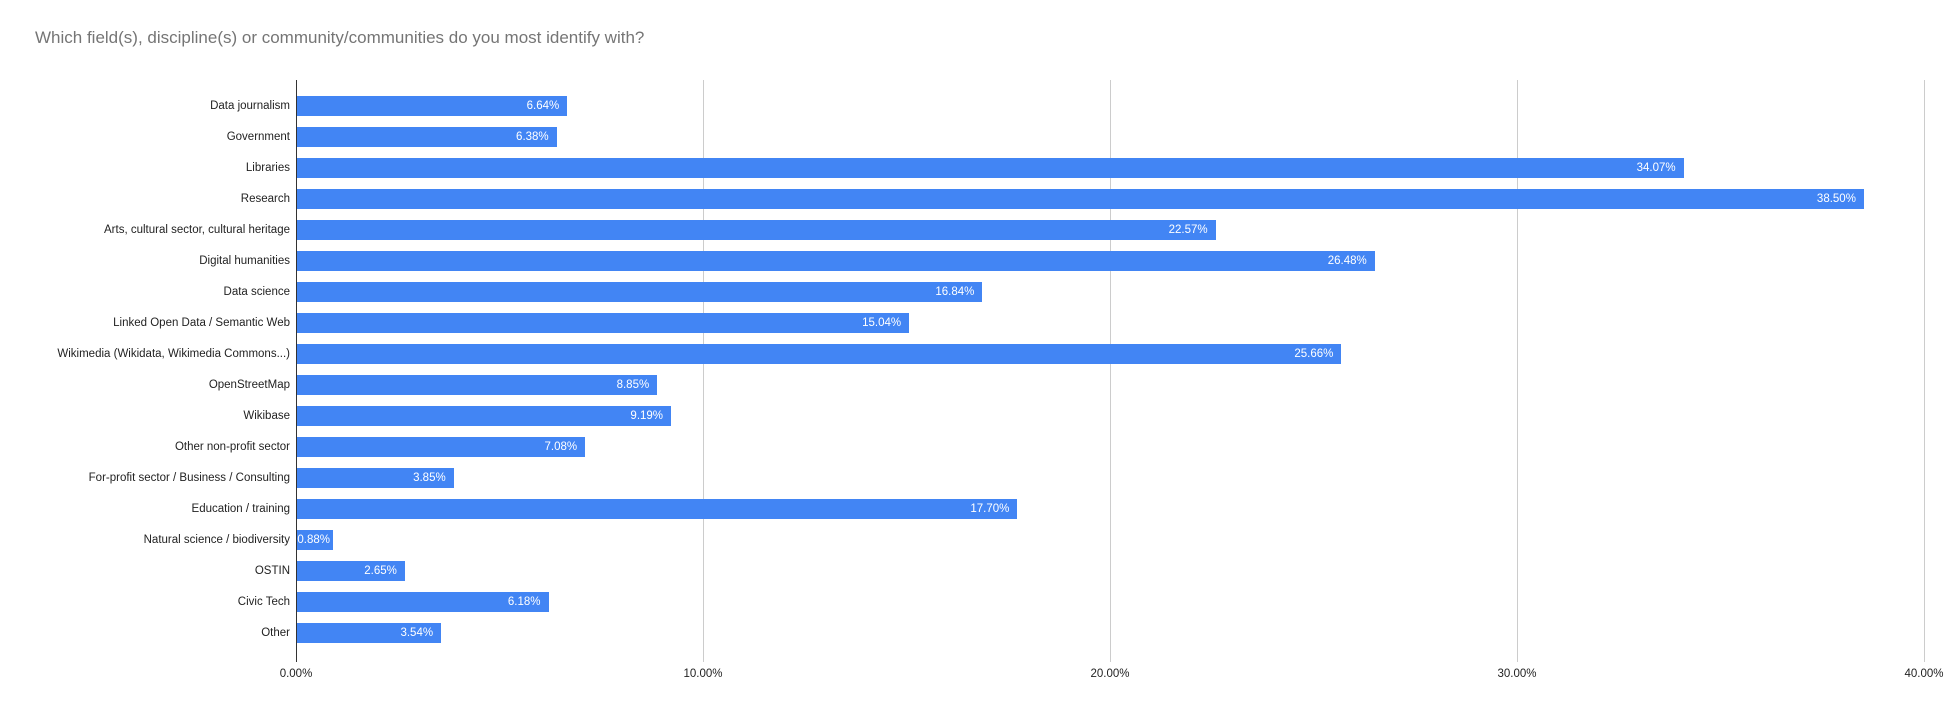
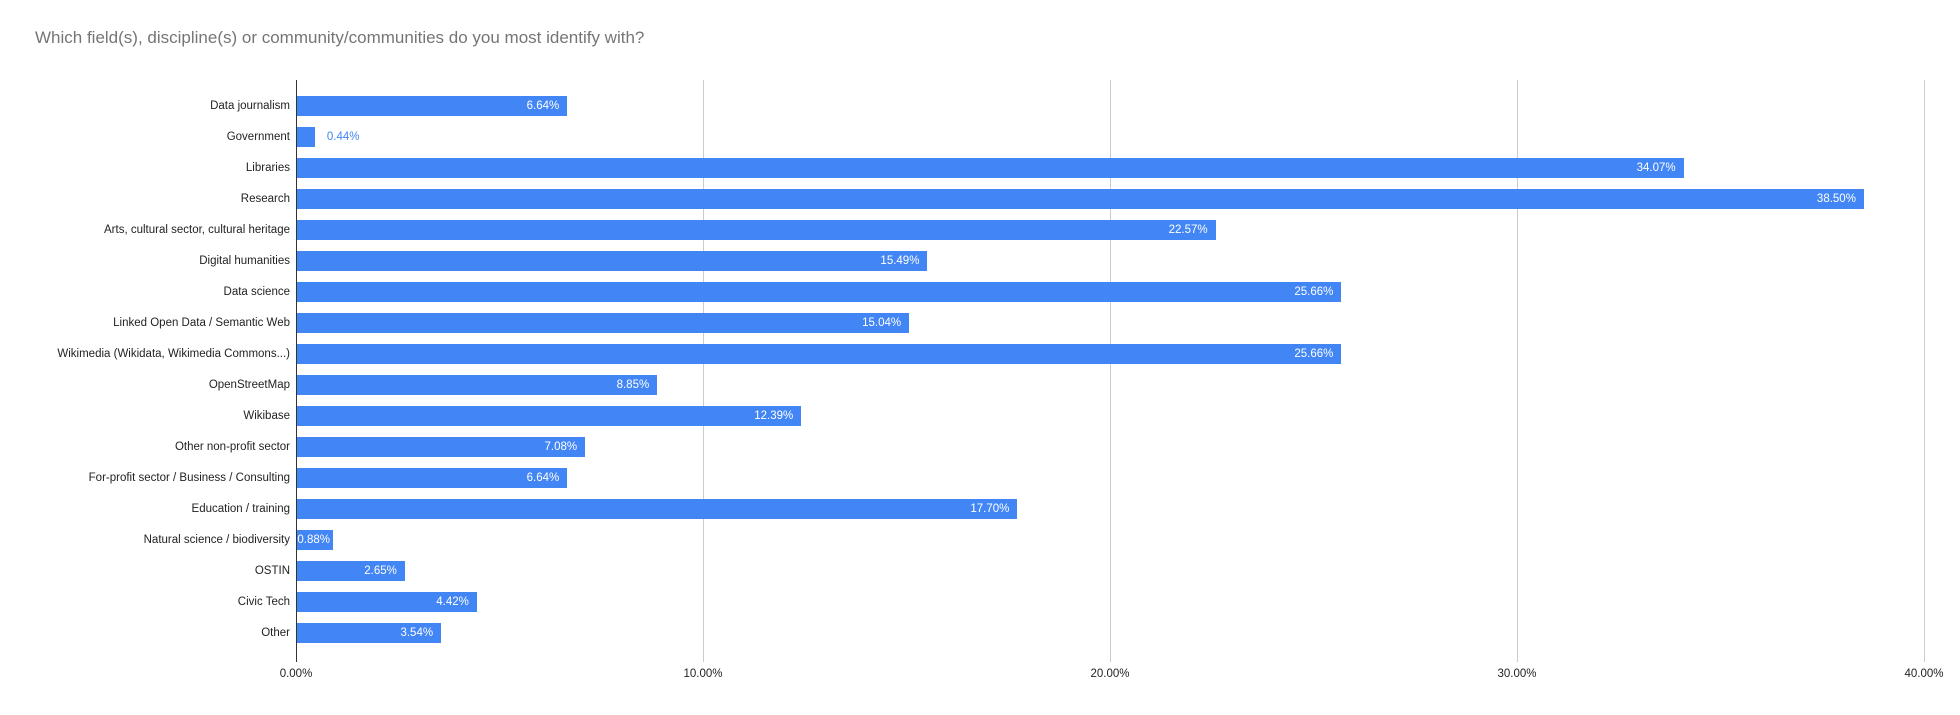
Government: 6.38% -> 0.44%
Digital humanities: 26.48% -> 15.49%
Data science: 16.84% -> 25.66%
Wikibase: 9.19% -> 12.39%
For-profit sector / Business / Consulting: 3.85% -> 6.64%
Civic Tech: 6.18% -> 4.42%
